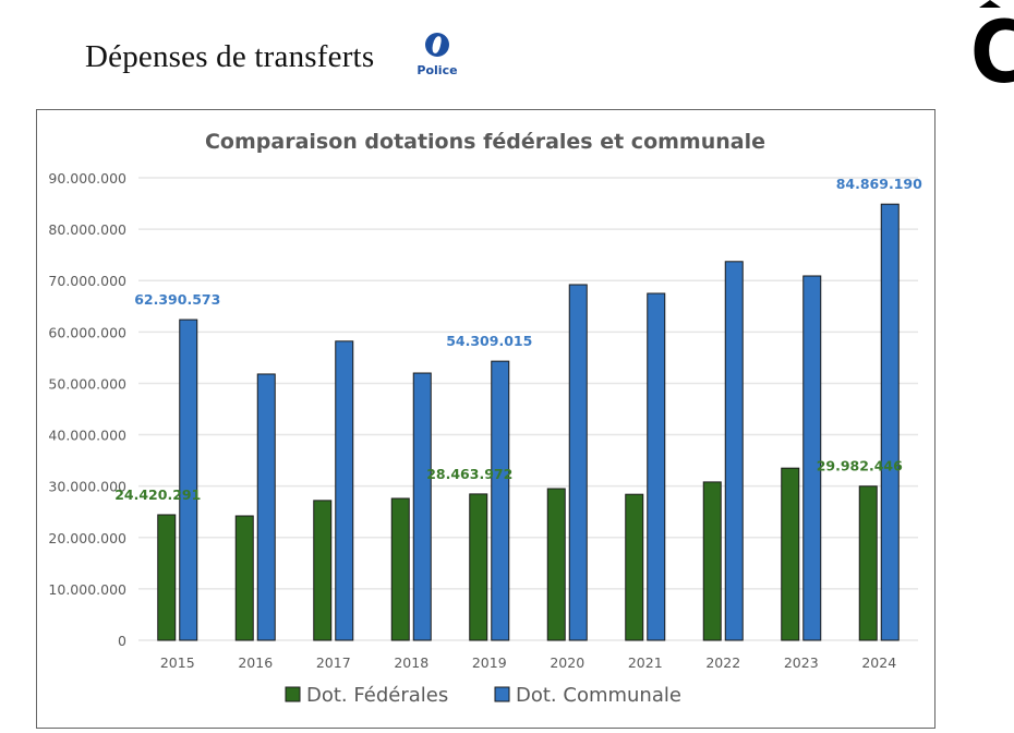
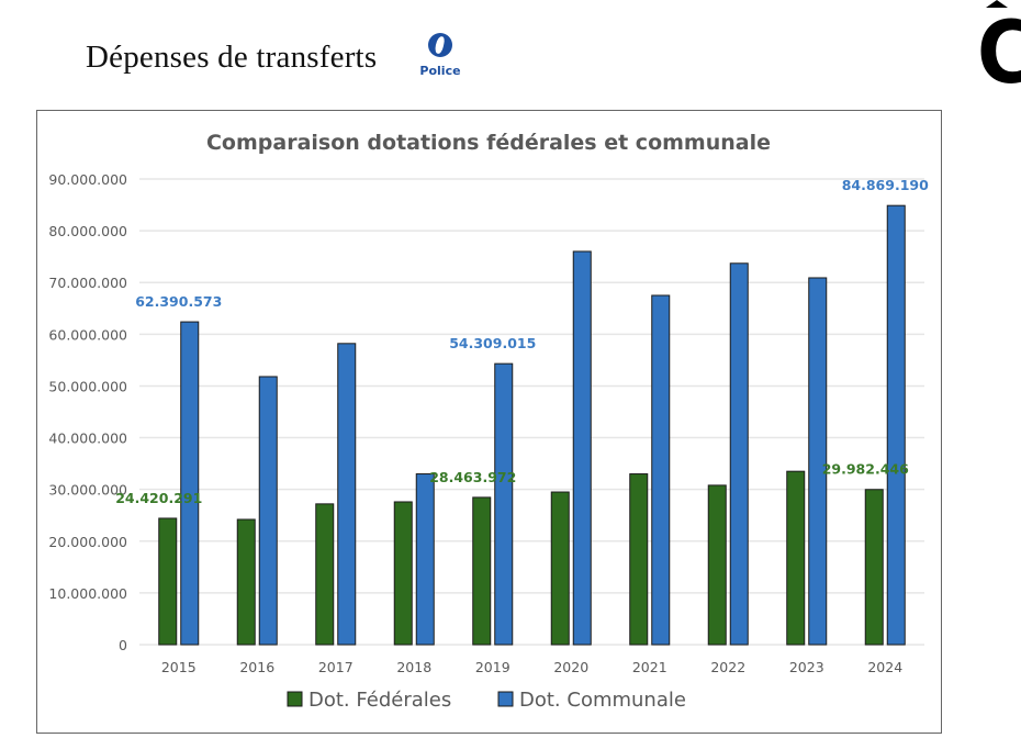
Dot. Communale/2018: 52000000 -> 33000000
Dot. Communale/2020: 69000000 -> 76000000
Dot. Fédérales/2021: 28000000 -> 33000000
